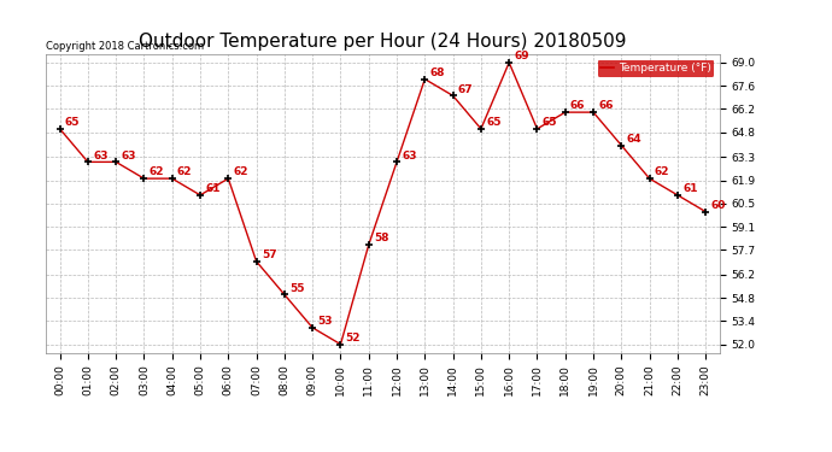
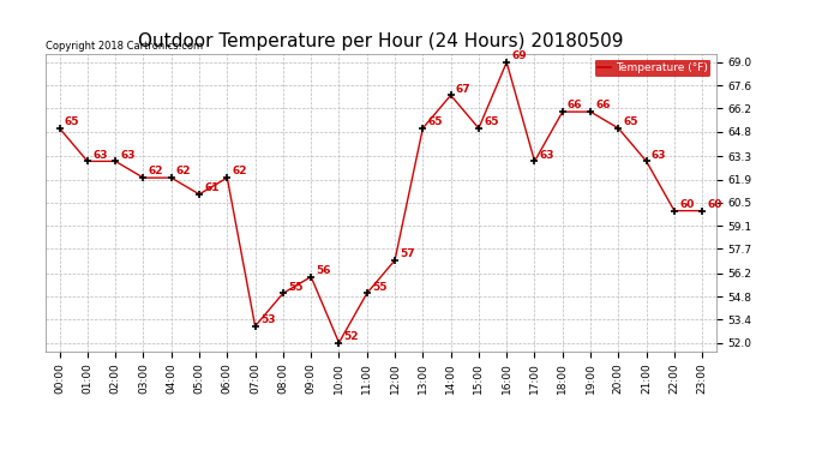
07:00: 57 -> 53
09:00: 53 -> 56
11:00: 58 -> 55
12:00: 63 -> 57
13:00: 68 -> 65
17:00: 65 -> 63
20:00: 64 -> 65
21:00: 62 -> 63
22:00: 61 -> 60
